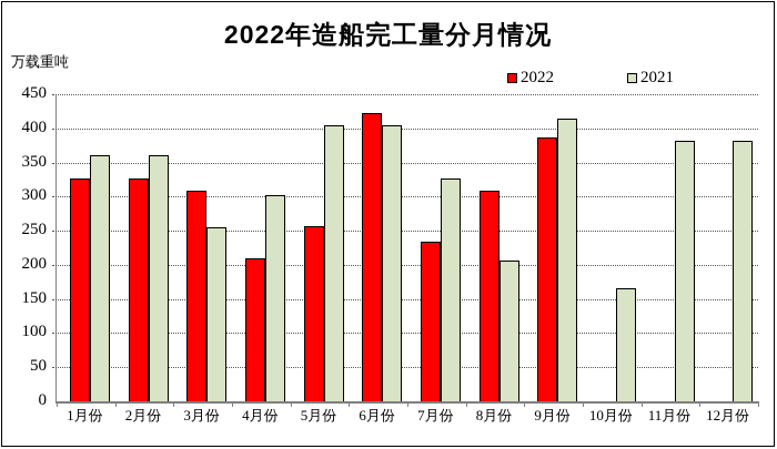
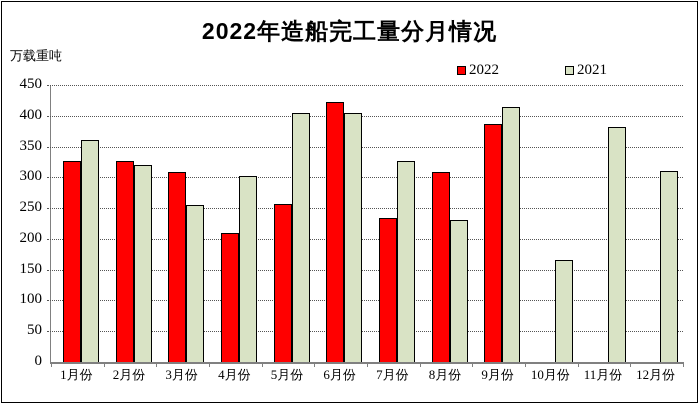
2021/2月份: 360 -> 320
2021/8月份: 210 -> 230
2021/12月份: 380 -> 310
